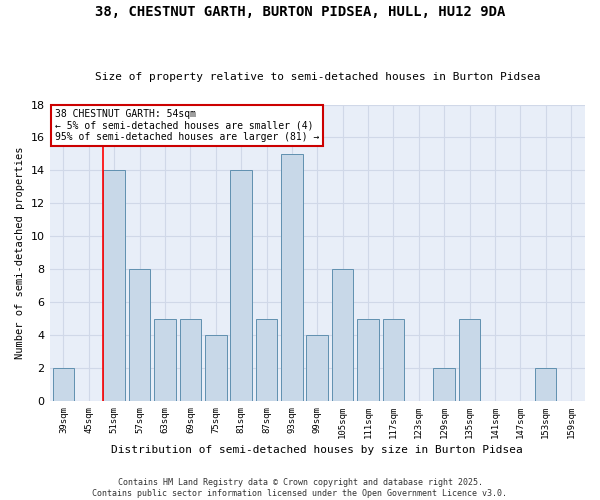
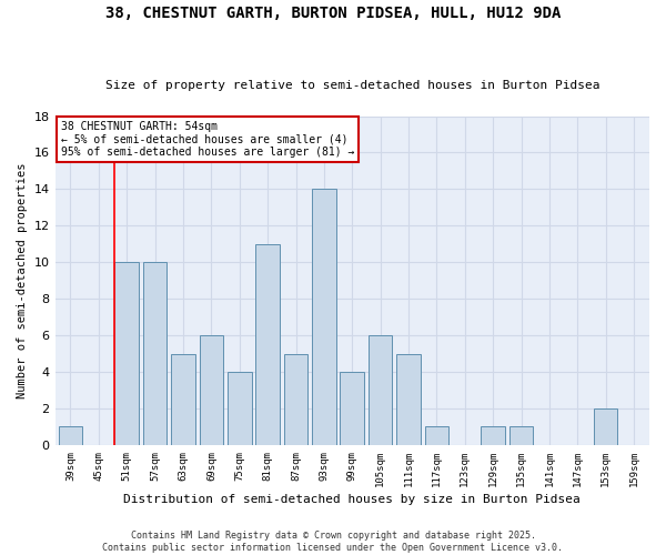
39sqm: 2 -> 1
51sqm: 14 -> 10
57sqm: 8 -> 10
69sqm: 5 -> 6
81sqm: 14 -> 11
93sqm: 15 -> 14
105sqm: 8 -> 6
117sqm: 5 -> 1
129sqm: 2 -> 1
135sqm: 5 -> 1
